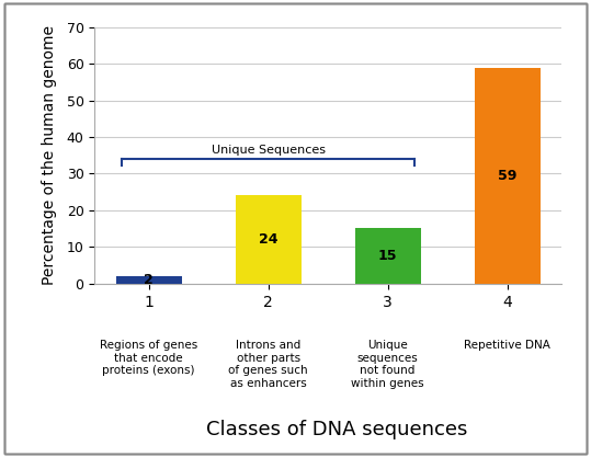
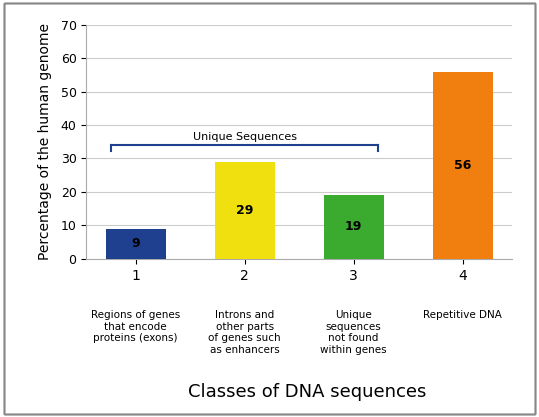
1: 2 -> 9
2: 24 -> 29
3: 15 -> 19
4: 59 -> 56
